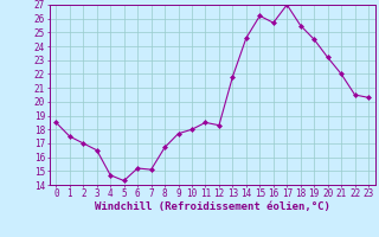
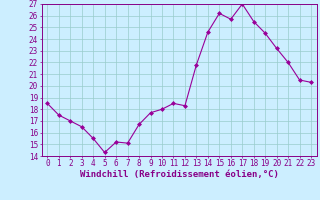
4: 14.7 -> 15.5
